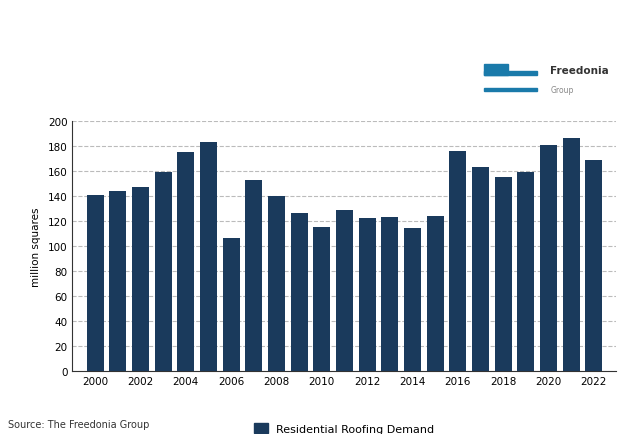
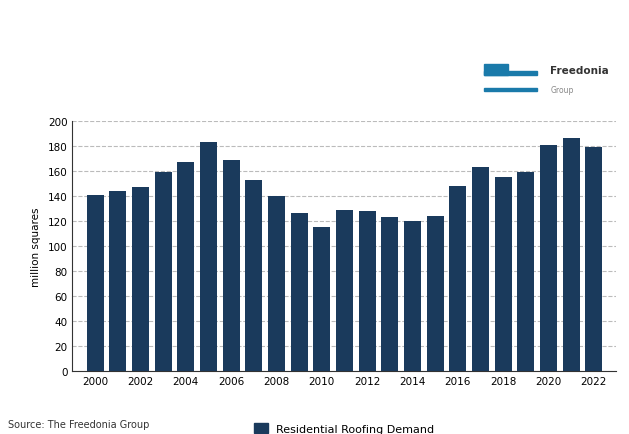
2004: 175 -> 167
2006: 106 -> 169
2012: 122 -> 128
2014: 114 -> 120
2016: 176 -> 148
2022: 169 -> 179
